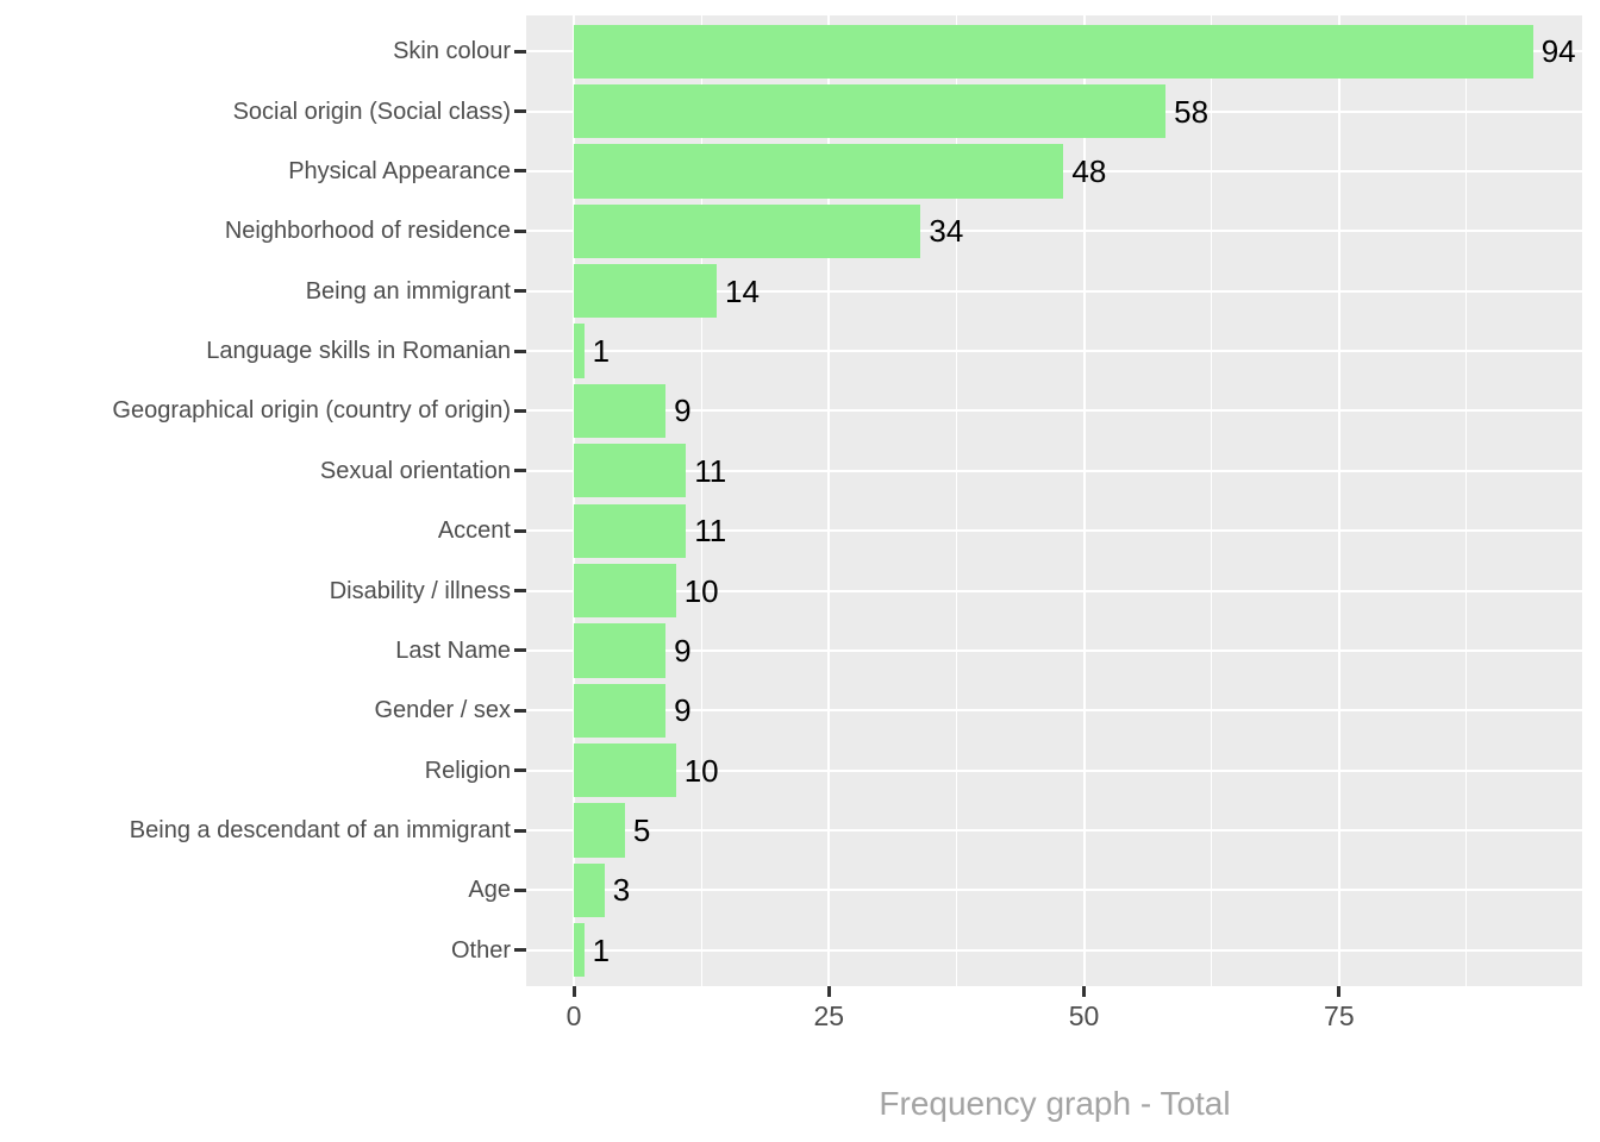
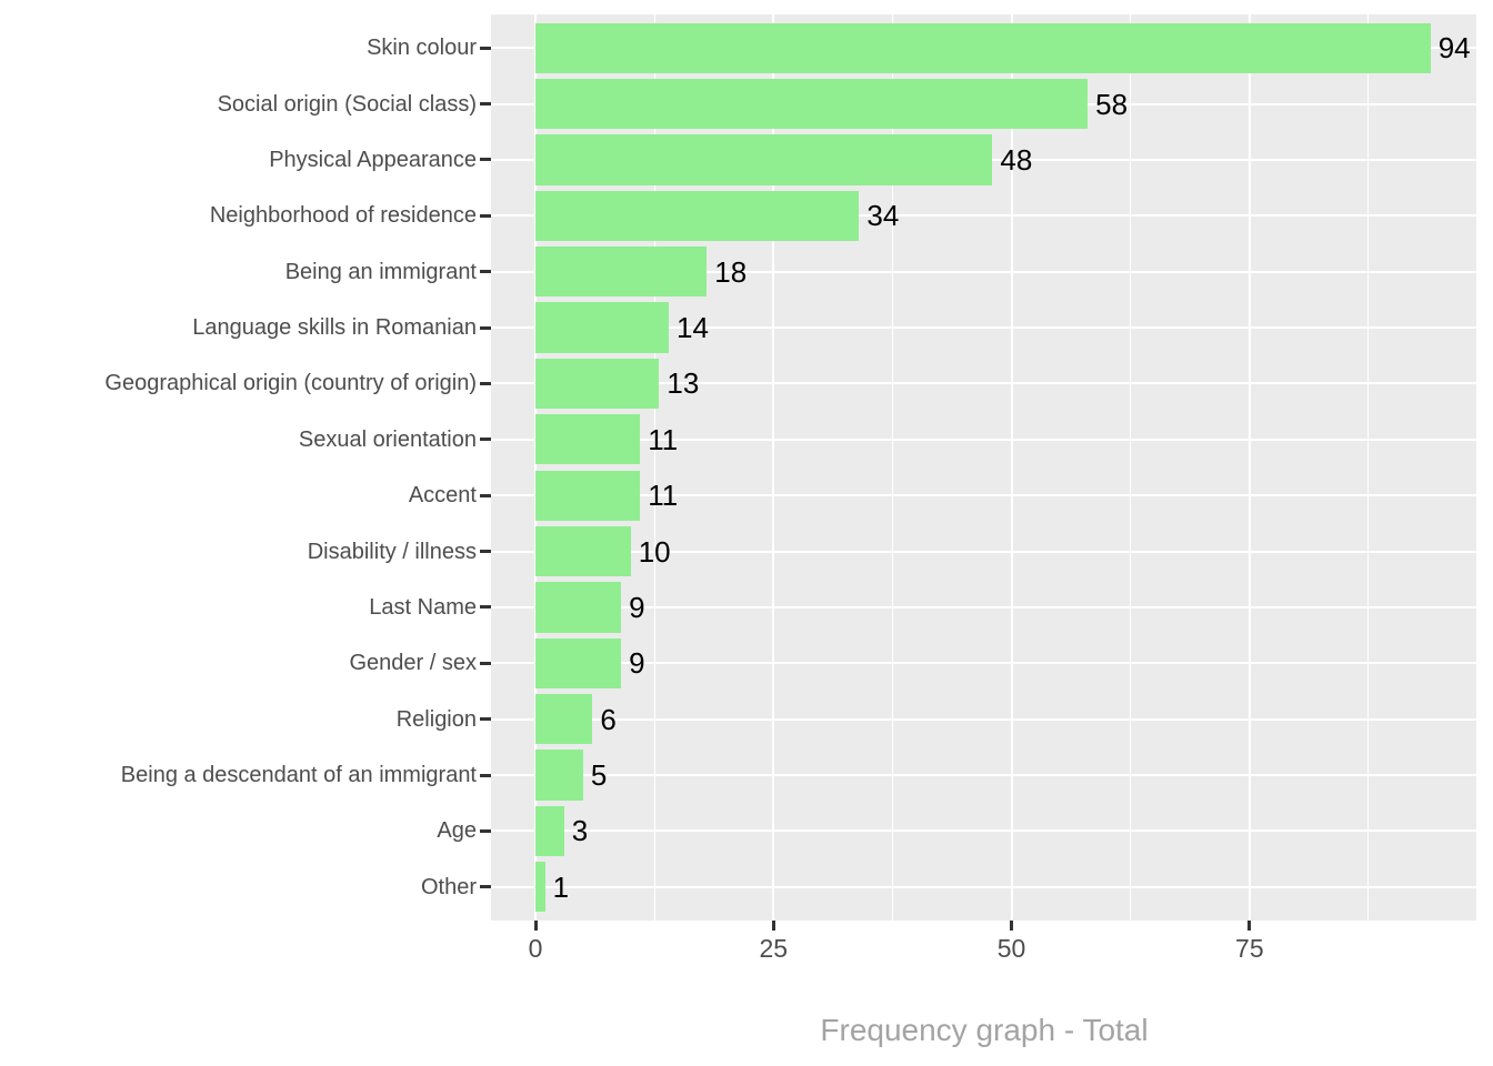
Being an immigrant: 14 -> 18
Language skills in Romanian: 1 -> 14
Geographical origin (country of origin): 9 -> 13
Religion: 10 -> 6
